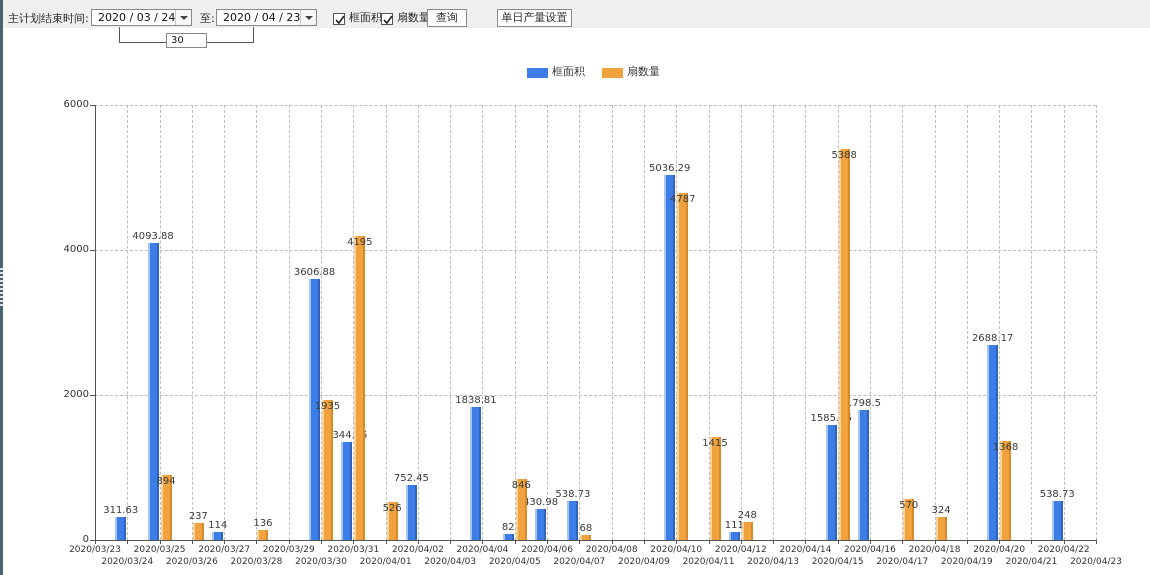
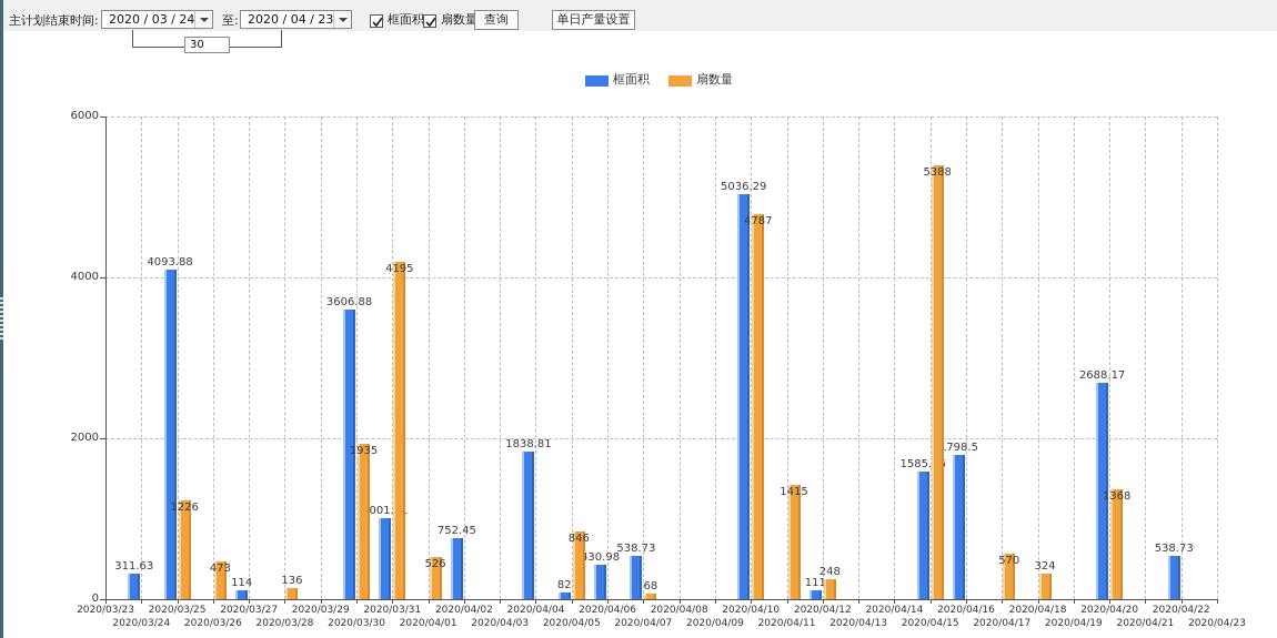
扇数量/2020/03/25: 894 -> 1226
扇数量/2020/03/26: 237 -> 473
框面积/2020/03/31: 1344.95 -> 1001.91
